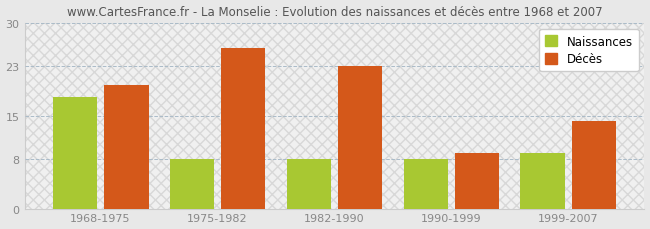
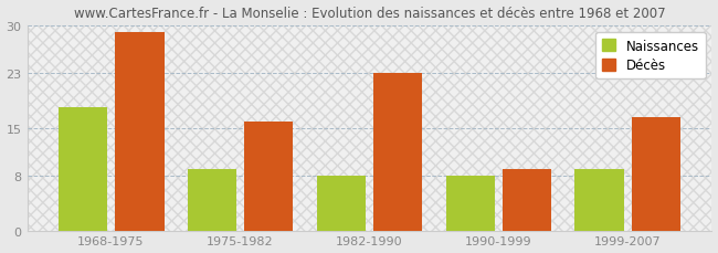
Décès/1968-1975: 20.0 -> 29.0
Naissances/1975-1982: 8 -> 9
Décès/1975-1982: 26.0 -> 16.0
Décès/1999-2007: 14.2 -> 16.5
